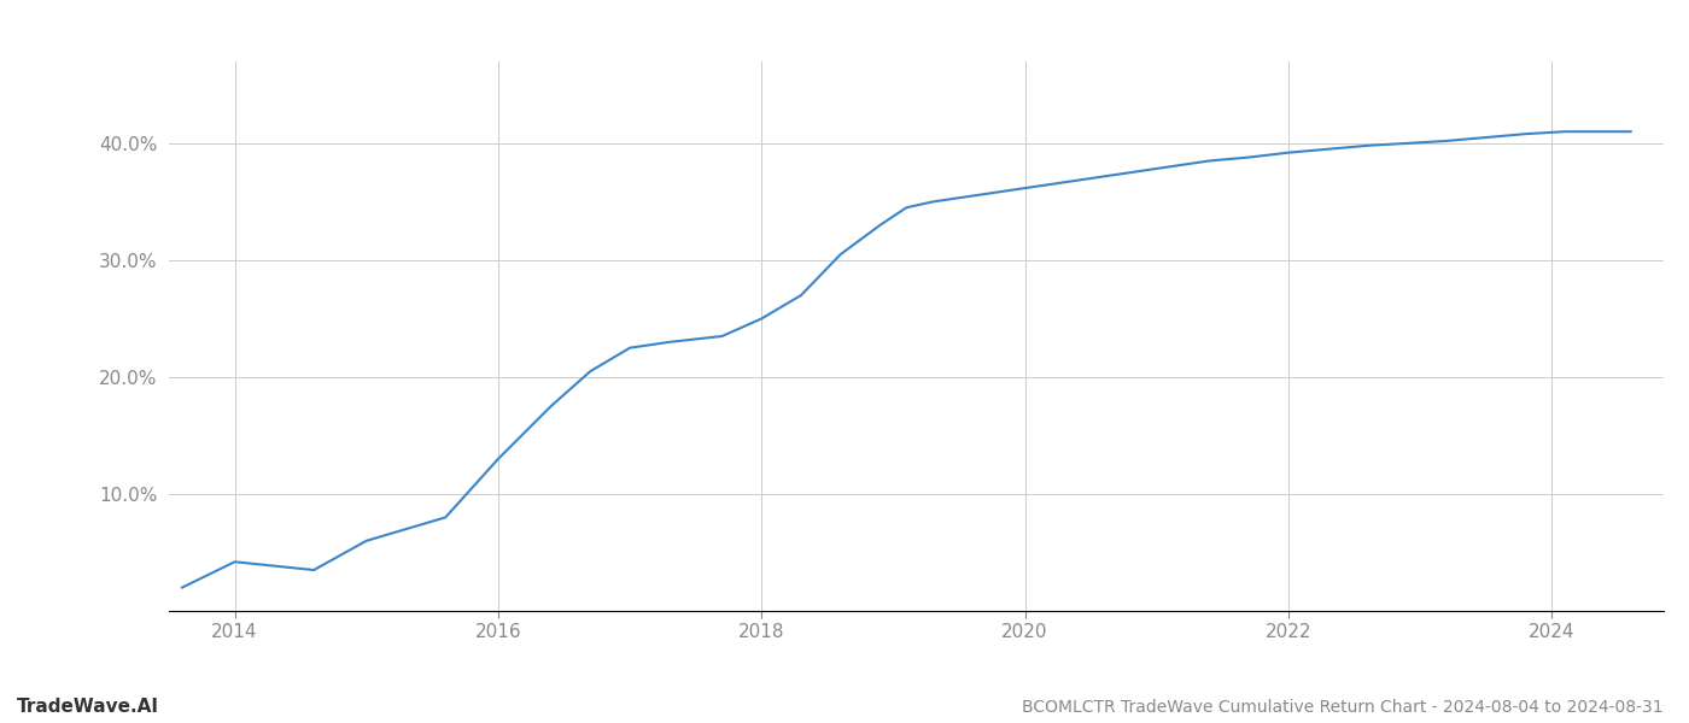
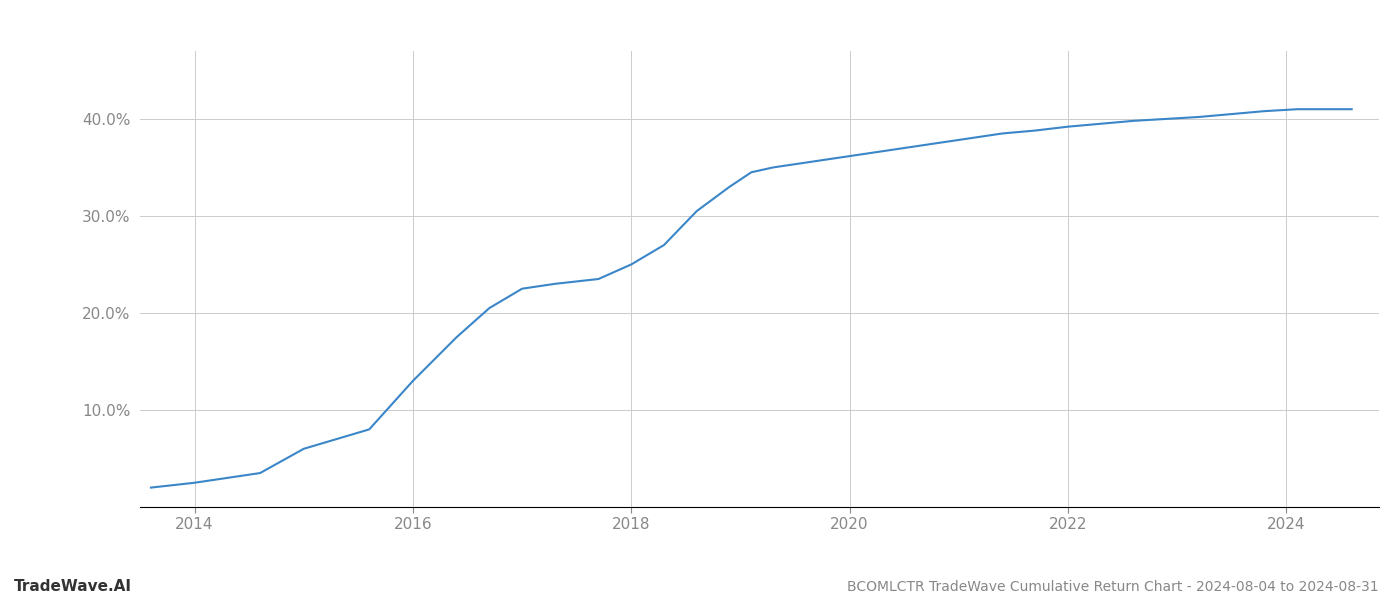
2014: 4.2% -> 2.5%
